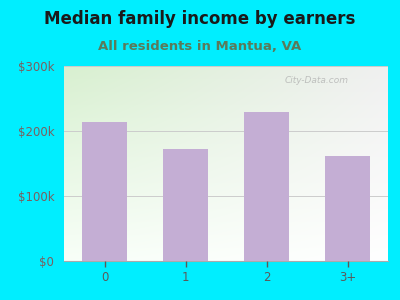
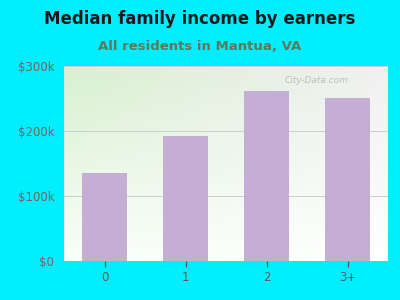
0: $214k -> $135k
1: $172k -> $193k
2: $230k -> $261k
3+: $162k -> $251k
